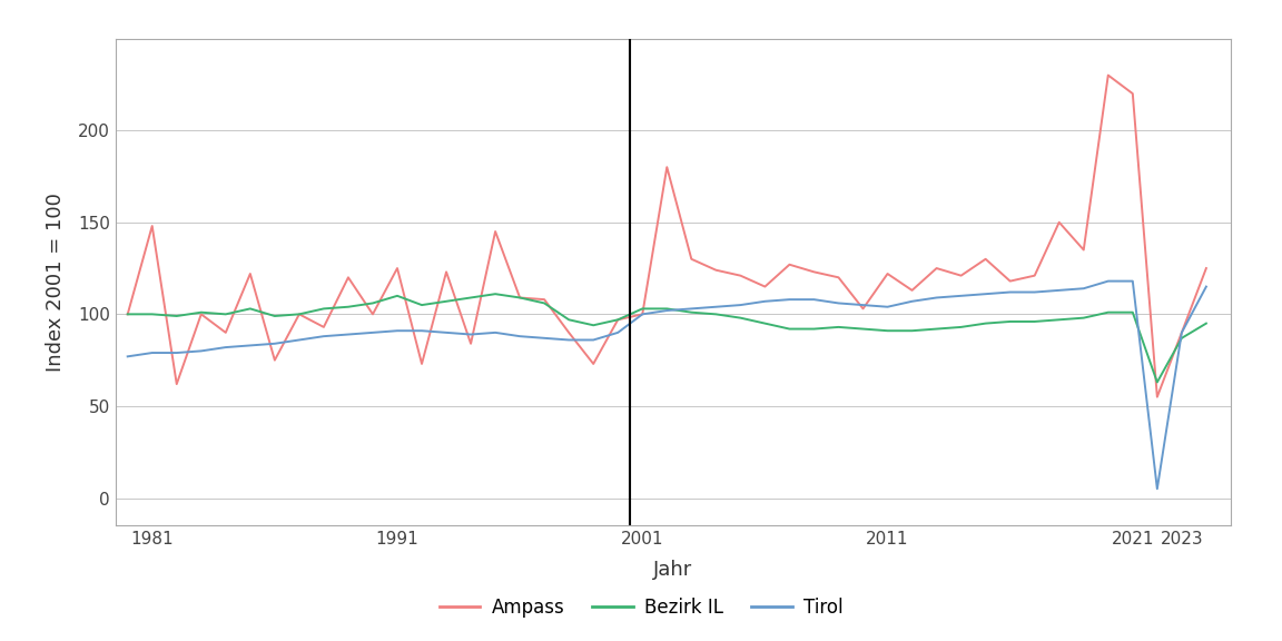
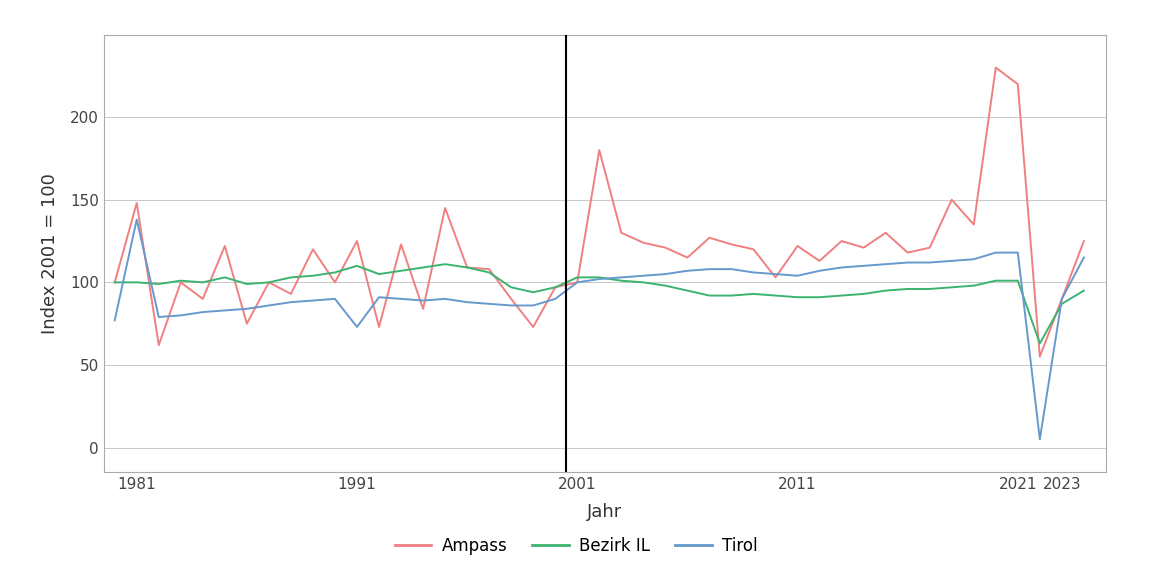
Tirol/1981: 79 -> 138
Tirol/1991: 91 -> 73
